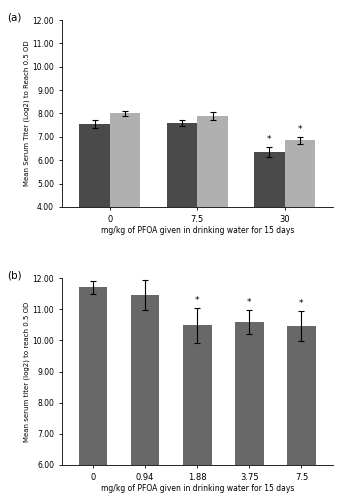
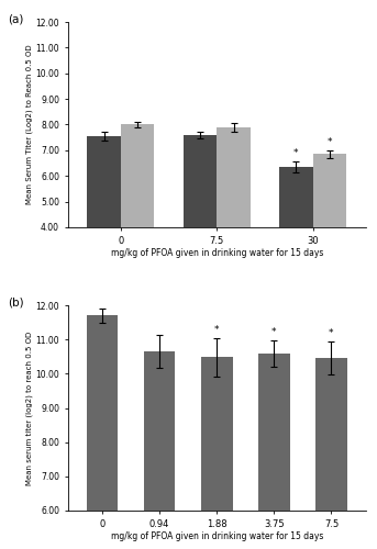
0.94: 11.45 -> 10.65
